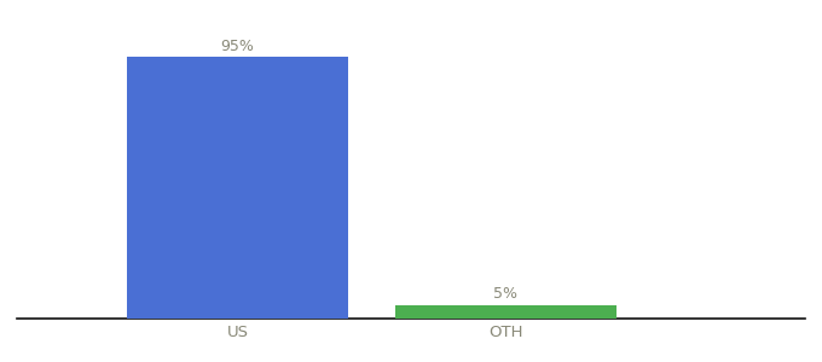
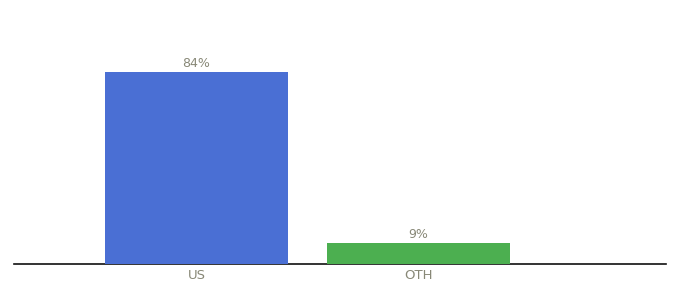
US: 95% -> 84%
OTH: 5% -> 9%
